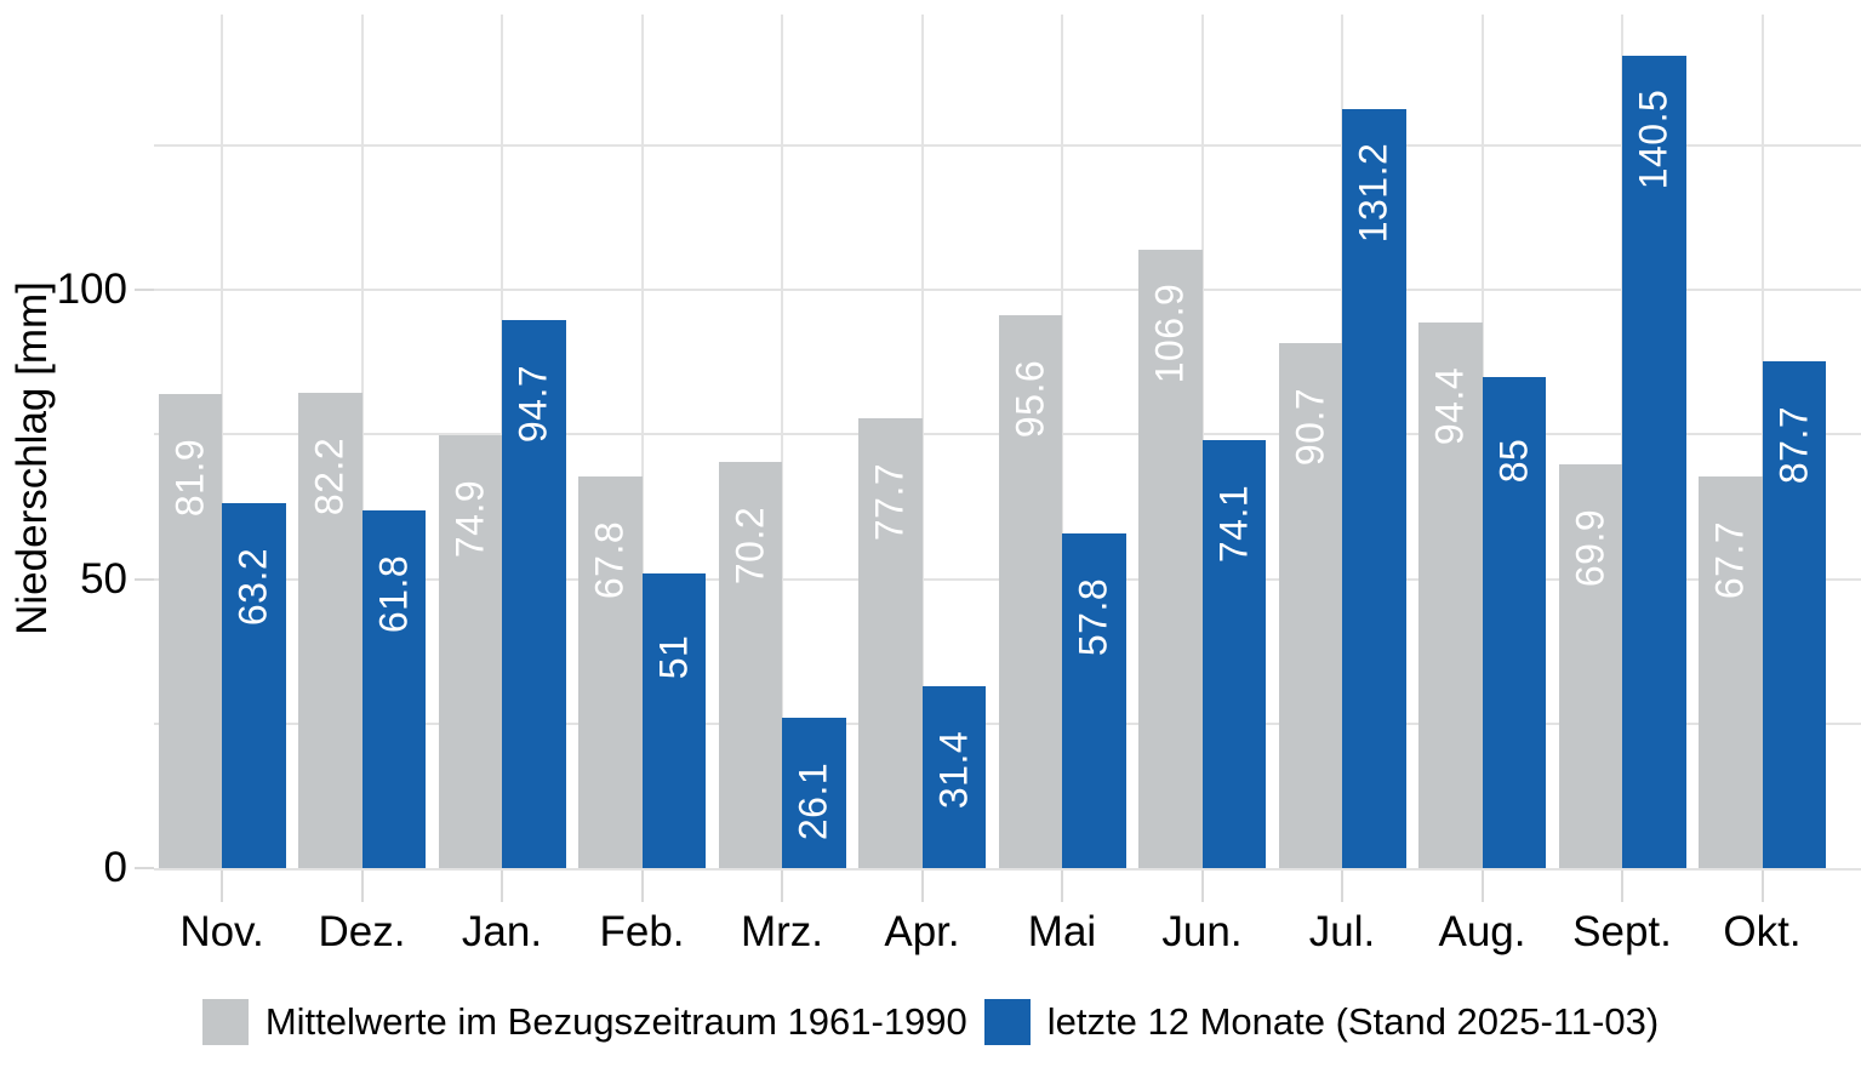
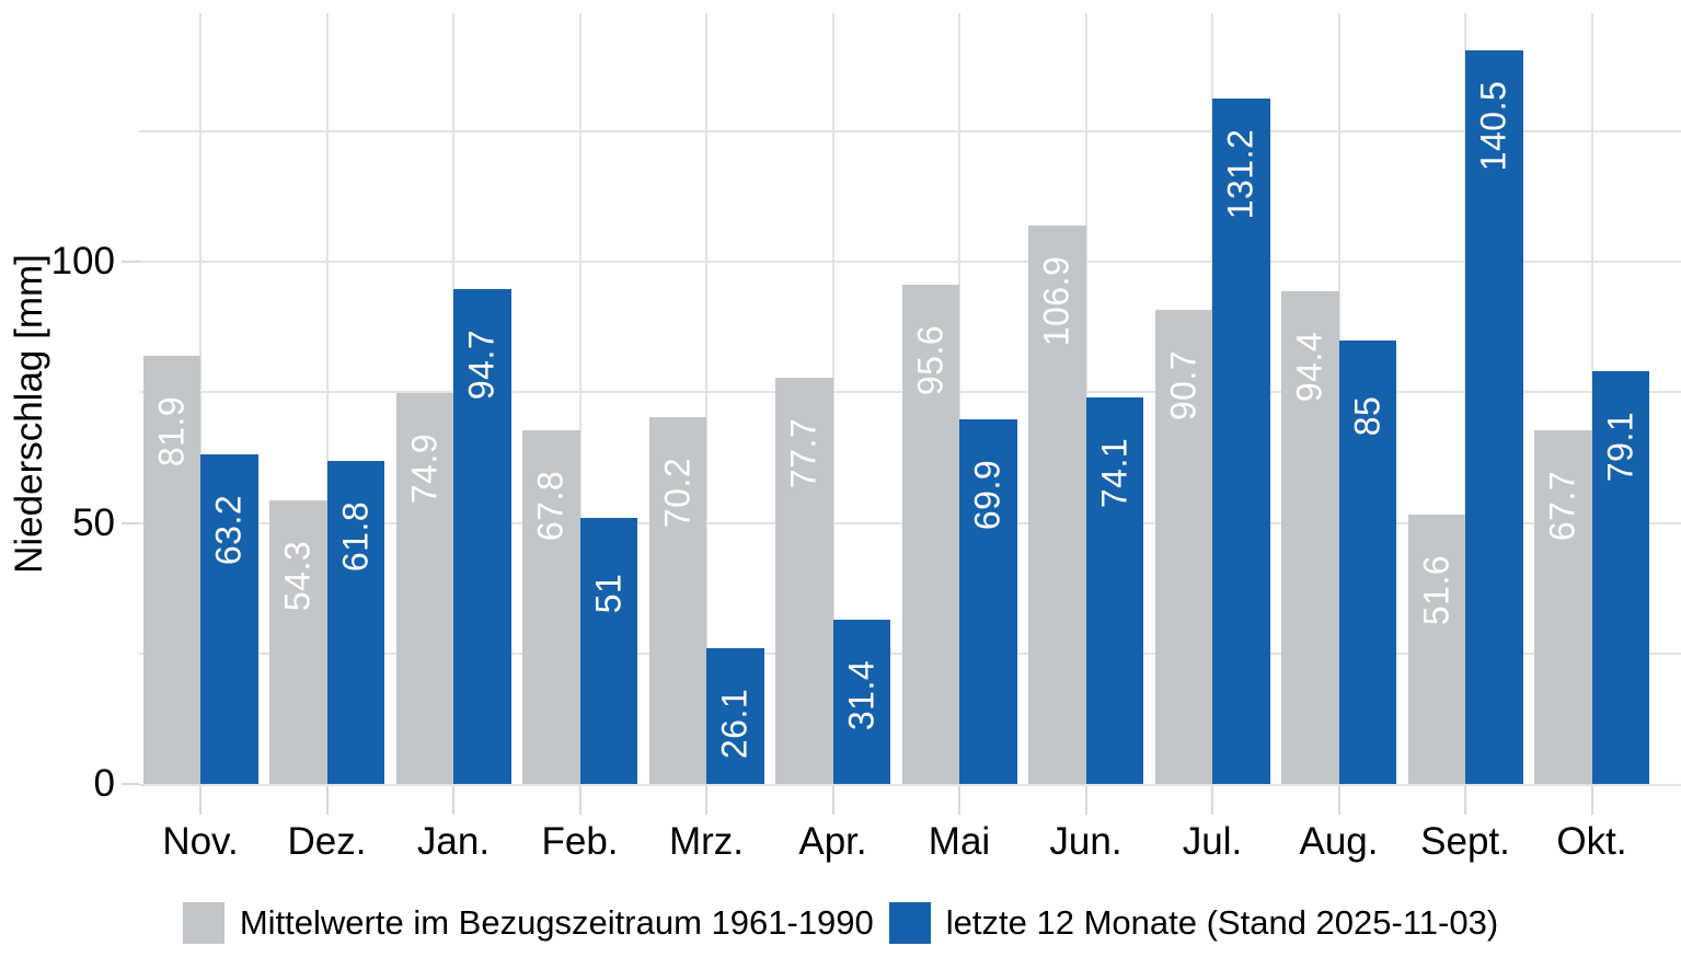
Mittelwerte im Bezugszeitraum 1961-1990/Dez.: 82.2 -> 54.3
letzte 12 Monate (Stand 2025-11-03)/Mai: 57.8 -> 69.9
Mittelwerte im Bezugszeitraum 1961-1990/Sept.: 69.9 -> 51.6
letzte 12 Monate (Stand 2025-11-03)/Okt.: 87.7 -> 79.1
